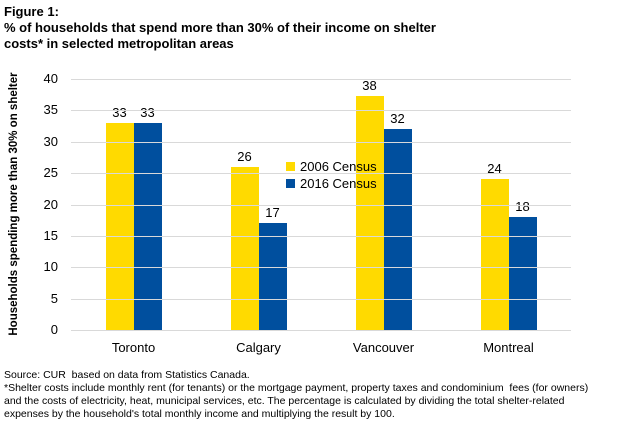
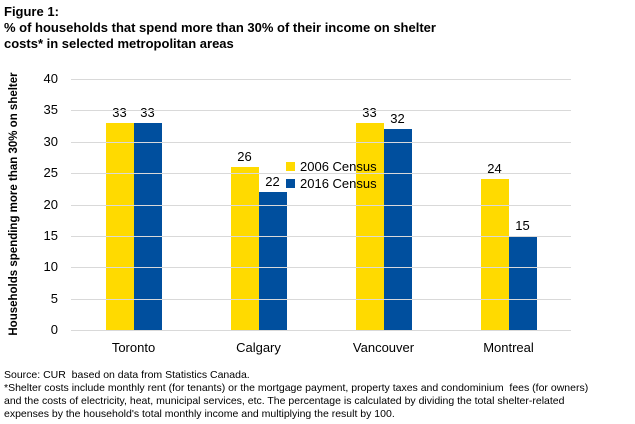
2016 Census/Calgary: 17 -> 22
2006 Census/Vancouver: 38 -> 33
2016 Census/Montreal: 18 -> 15
